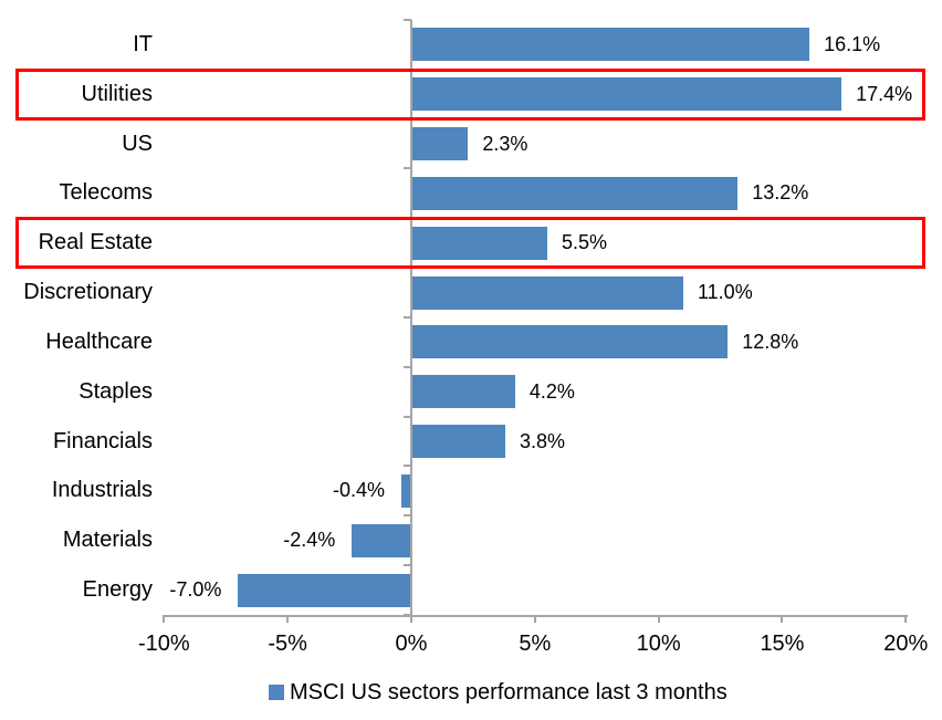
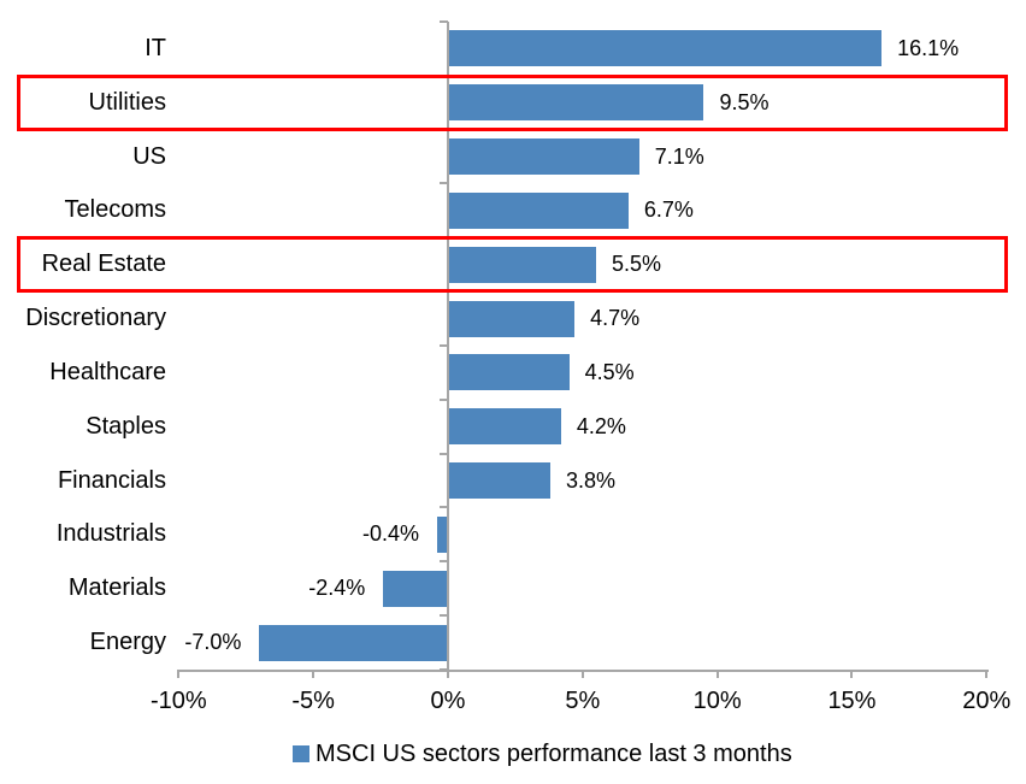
Utilities: 17.4% -> 9.5%
US: 2.3% -> 7.1%
Telecoms: 13.2% -> 6.7%
Discretionary: 11.0% -> 4.7%
Healthcare: 12.8% -> 4.5%
